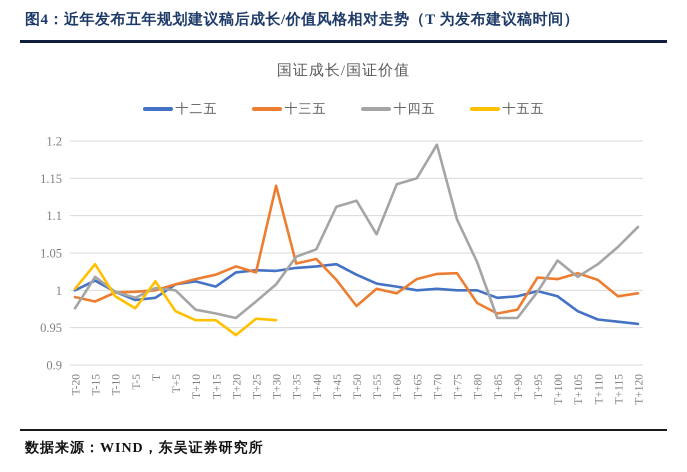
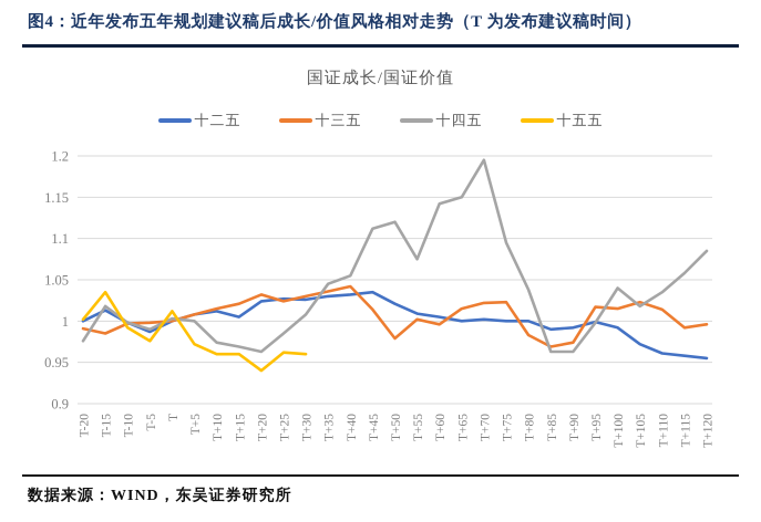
十二五/T: 0.99 -> 1.00
十三五/T+30: 1.14 -> 1.03
